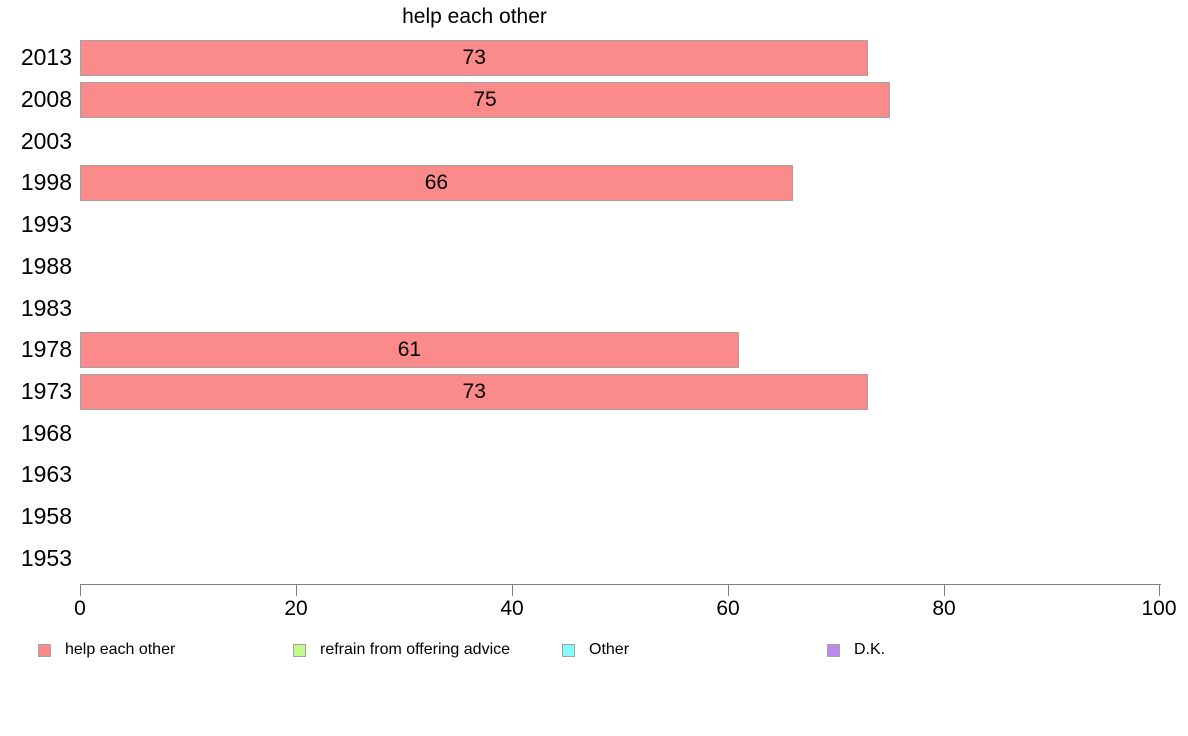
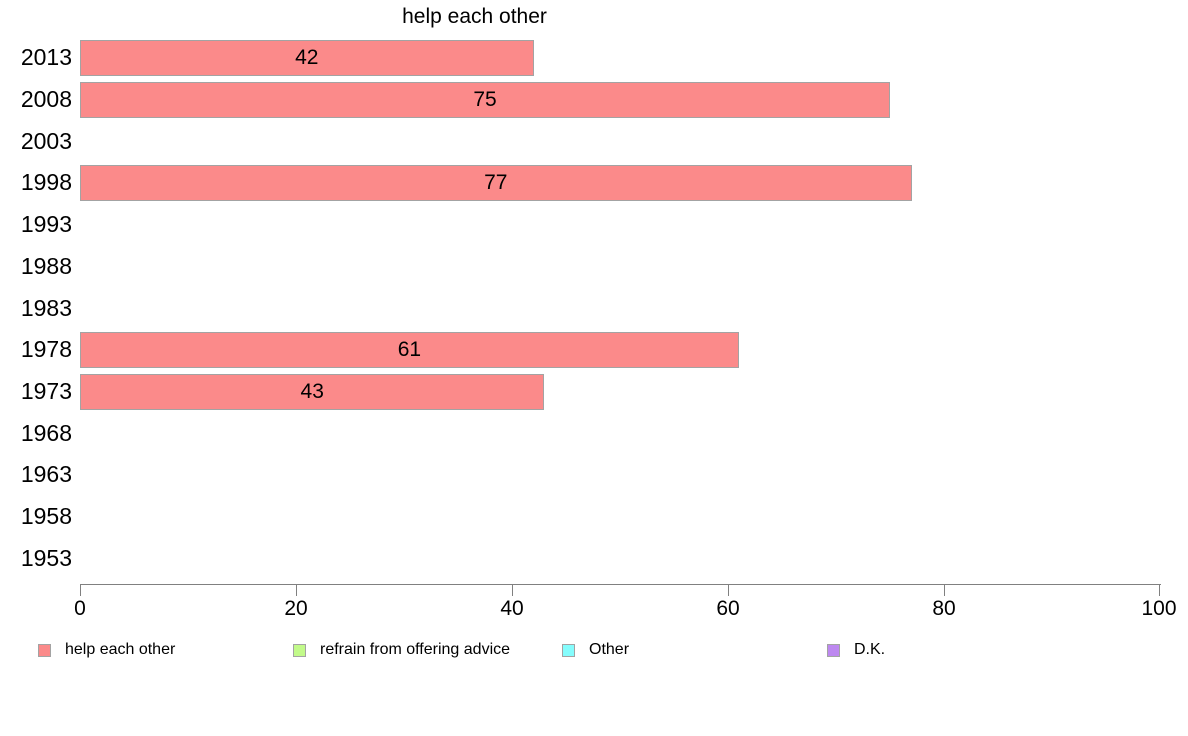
2013: 73 -> 42
1998: 66 -> 77
1973: 73 -> 43
